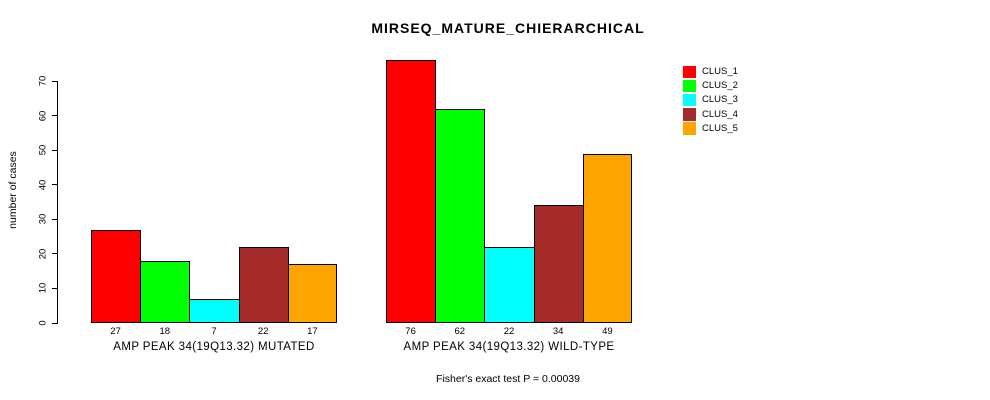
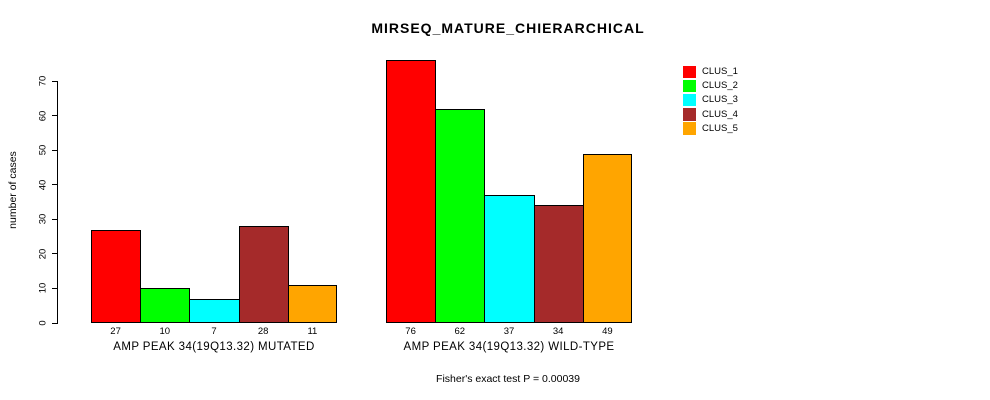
CLUS_2/AMP PEAK 34(19Q13.32) MUTATED: 18 -> 10
CLUS_4/AMP PEAK 34(19Q13.32) MUTATED: 22 -> 28
CLUS_5/AMP PEAK 34(19Q13.32) MUTATED: 17 -> 11
CLUS_3/AMP PEAK 34(19Q13.32) WILD-TYPE: 22 -> 37
